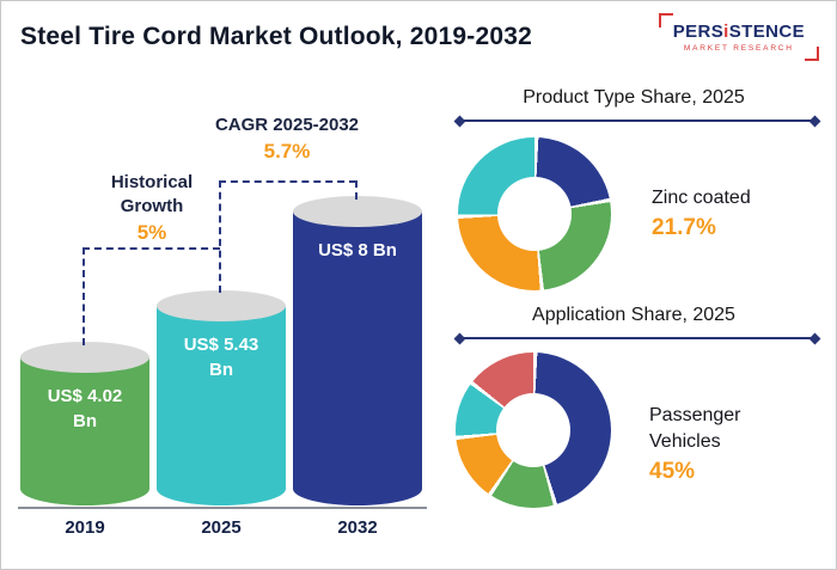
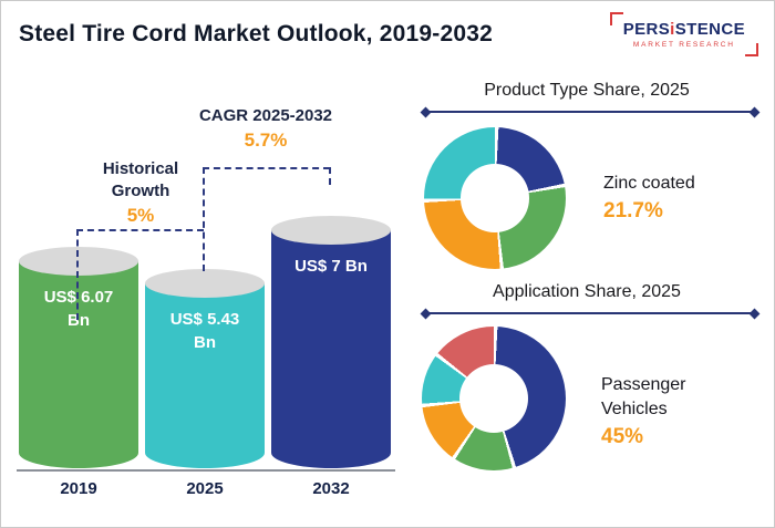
Steel Tire Cord Market Outlook, 2019-2032/2019: 4.02 -> 6.07
Steel Tire Cord Market Outlook, 2019-2032/2032: 8 -> 7
